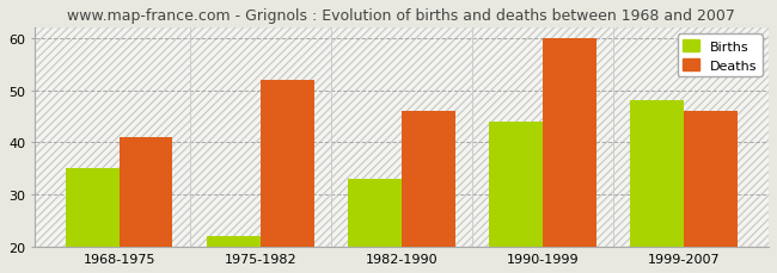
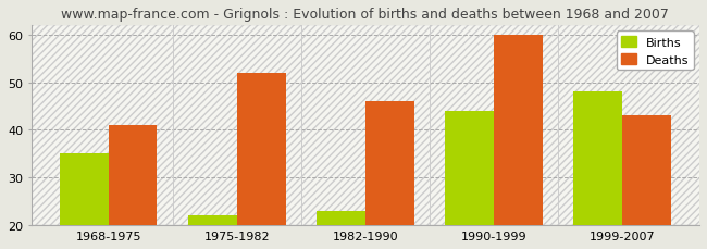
Births/1982-1990: 33 -> 23
Deaths/1999-2007: 46 -> 43
